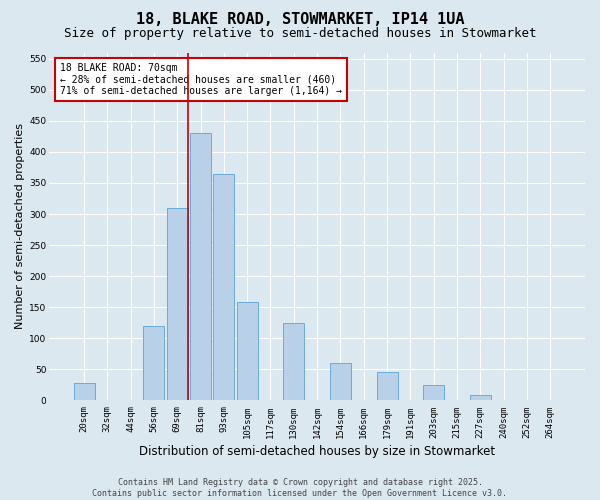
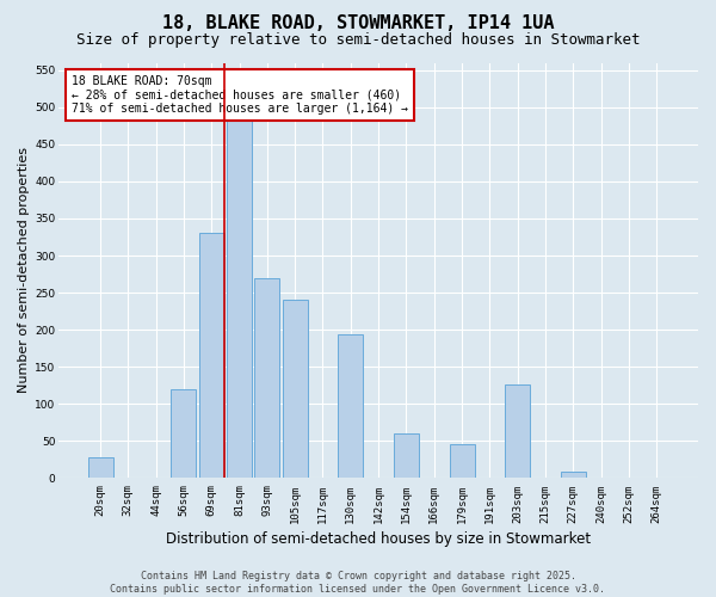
69sqm: 310 -> 330
81sqm: 430 -> 484
93sqm: 365 -> 270
105sqm: 158 -> 240
130sqm: 125 -> 194
203sqm: 25 -> 126
